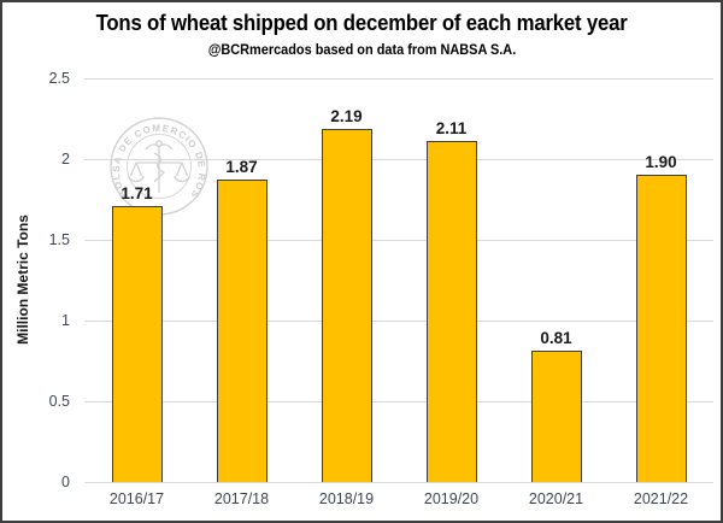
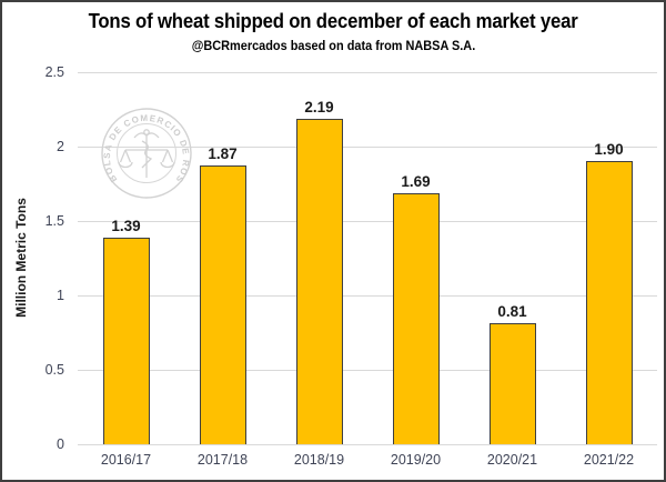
2016/17: 1.71 -> 1.39
2019/20: 2.11 -> 1.69
